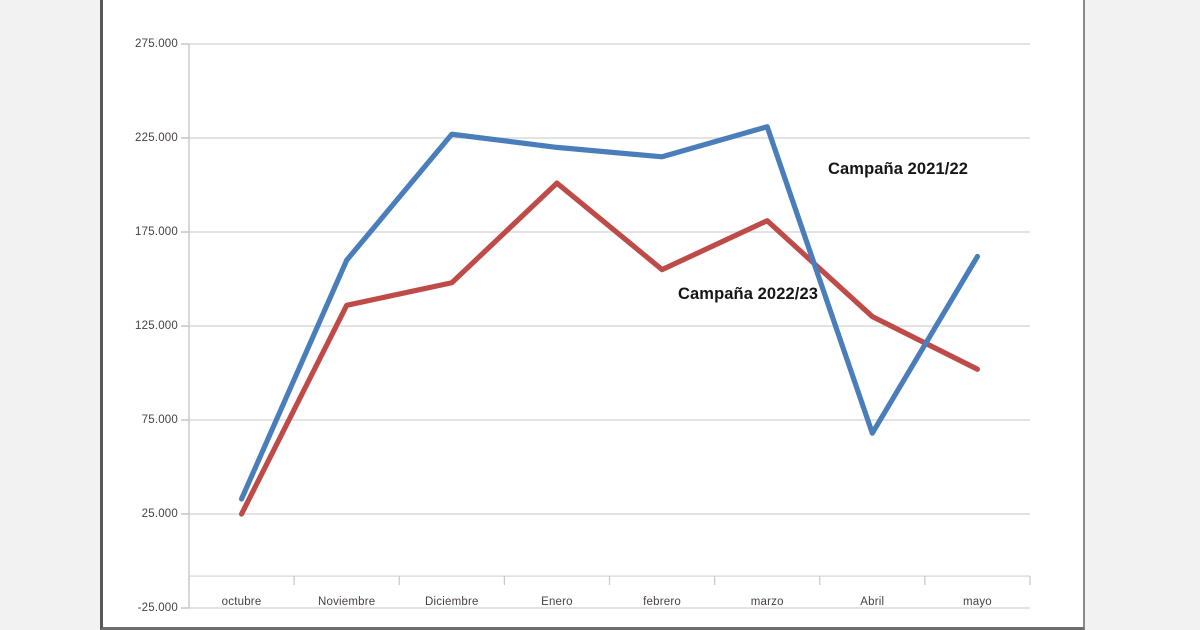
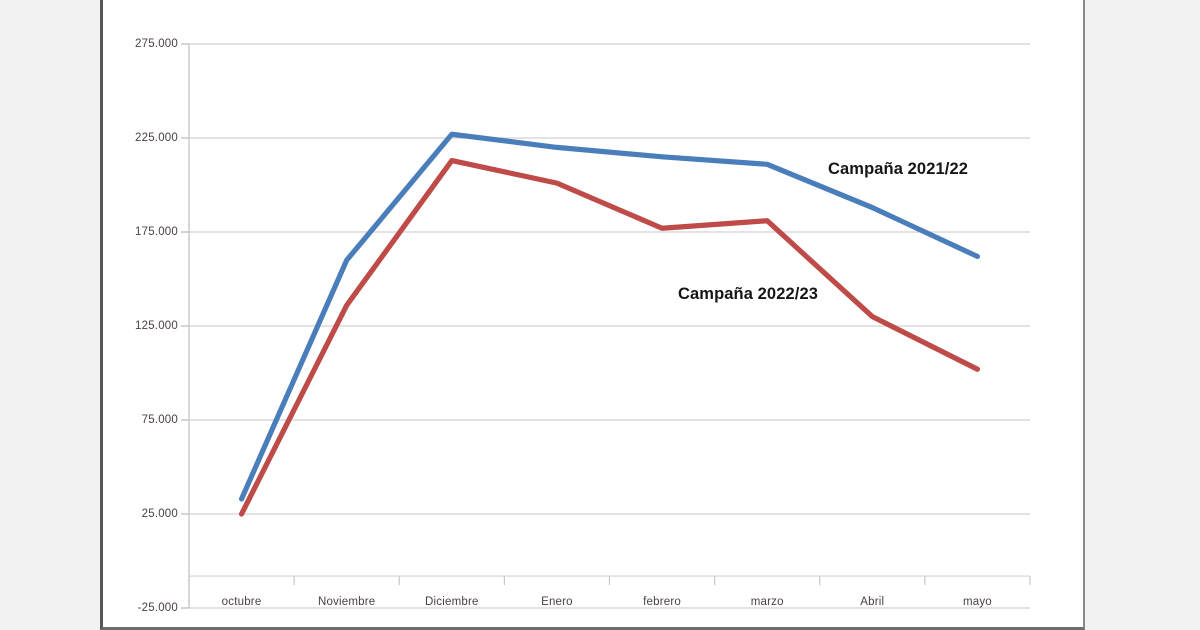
Campaña 2022/23/Diciembre: 148000 -> 213000
Campaña 2022/23/febrero: 155000 -> 177000
Campaña 2021/22/marzo: 231000 -> 211000
Campaña 2021/22/Abril: 68000 -> 188000
